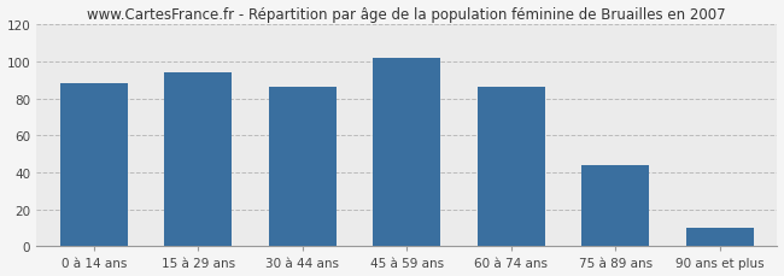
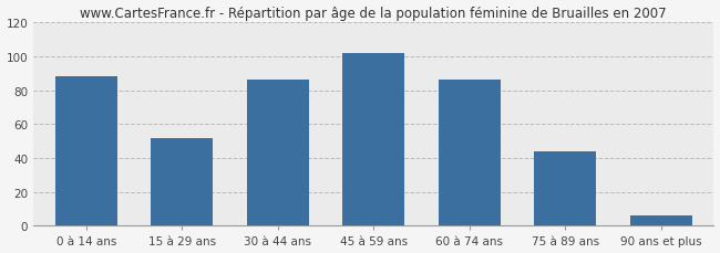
15 à 29 ans: 94 -> 52
90 ans et plus: 10 -> 6
